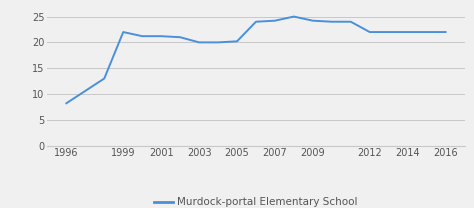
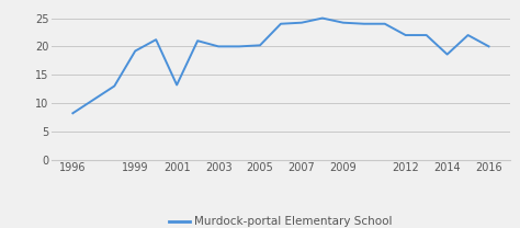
1999: 22.0 -> 19.2
2001: 21.2 -> 13.2
2014: 22.0 -> 18.6
2016: 22.0 -> 20.0
